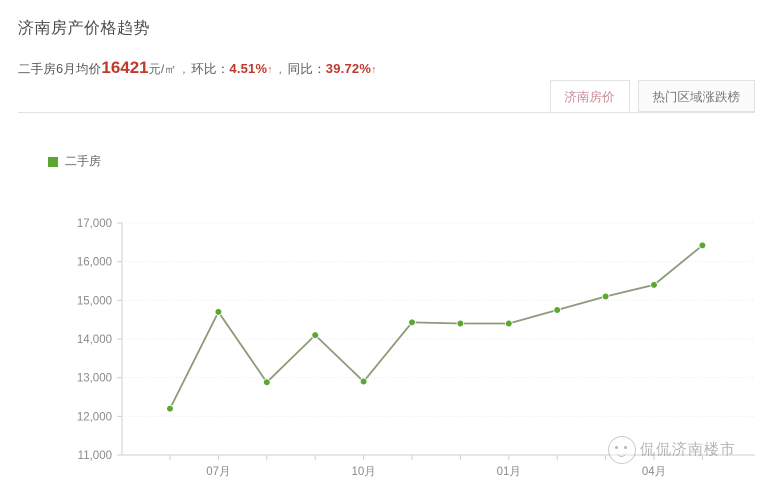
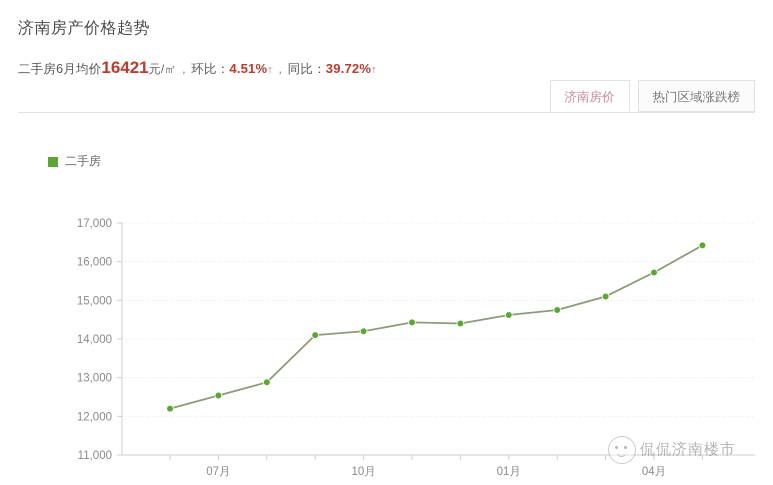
07月: 14700 -> 12500
10月: 12900 -> 14200
01月: 14400 -> 14600
04月: 15400 -> 15700
